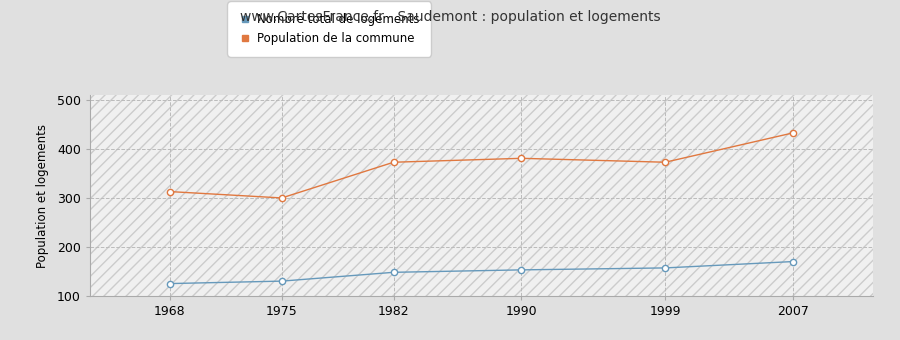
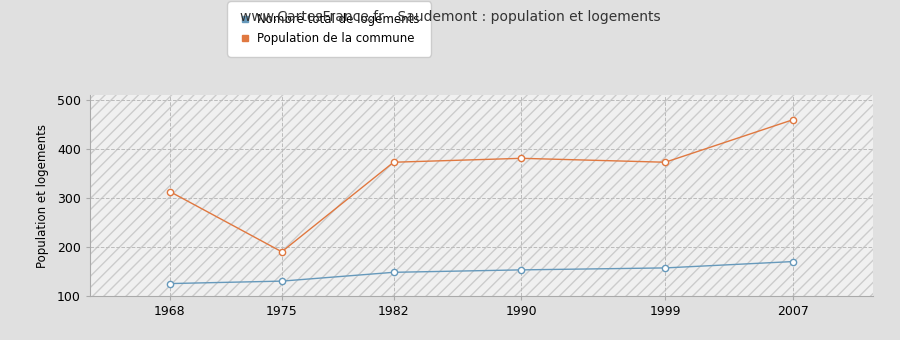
Population de la commune/1975: 300 -> 190
Population de la commune/2007: 433 -> 460
